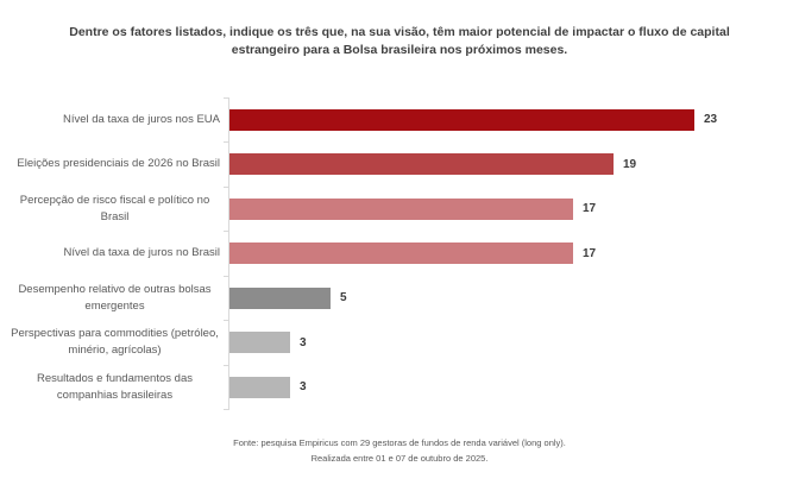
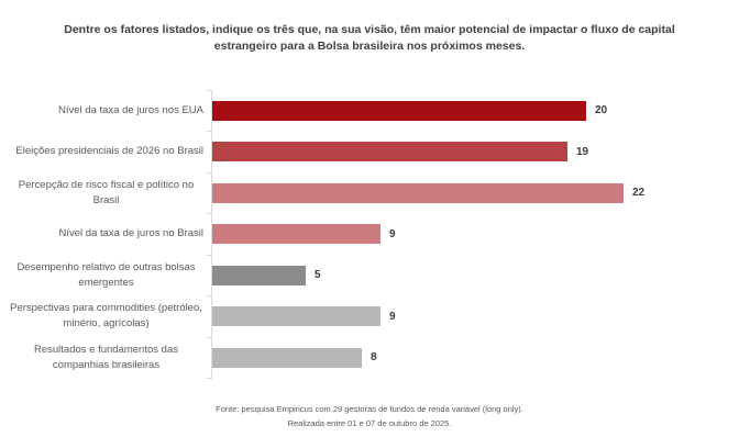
Nível da taxa de juros nos EUA: 23 -> 20
Percepção de risco fiscal e político no Brasil: 17 -> 22
Nível da taxa de juros no Brasil: 17 -> 9
Perspectivas para commodities (petróleo, minério, agrícolas): 3 -> 9
Resultados e fundamentos das companhias brasileiras: 3 -> 8
